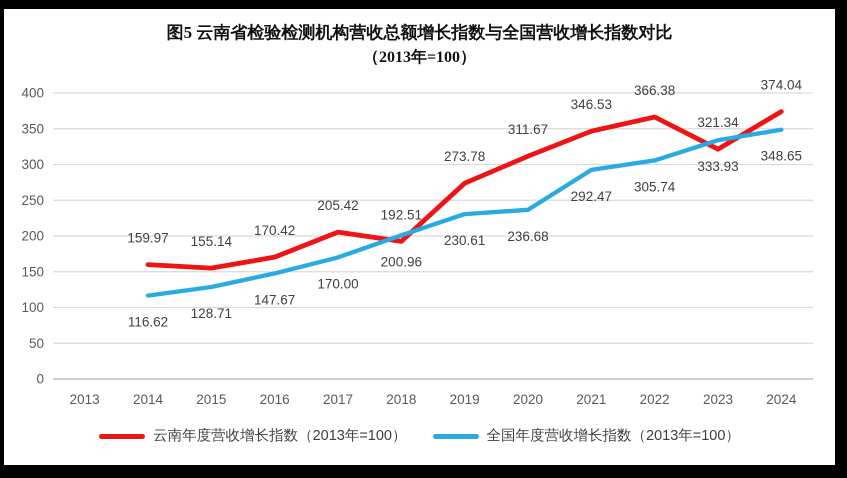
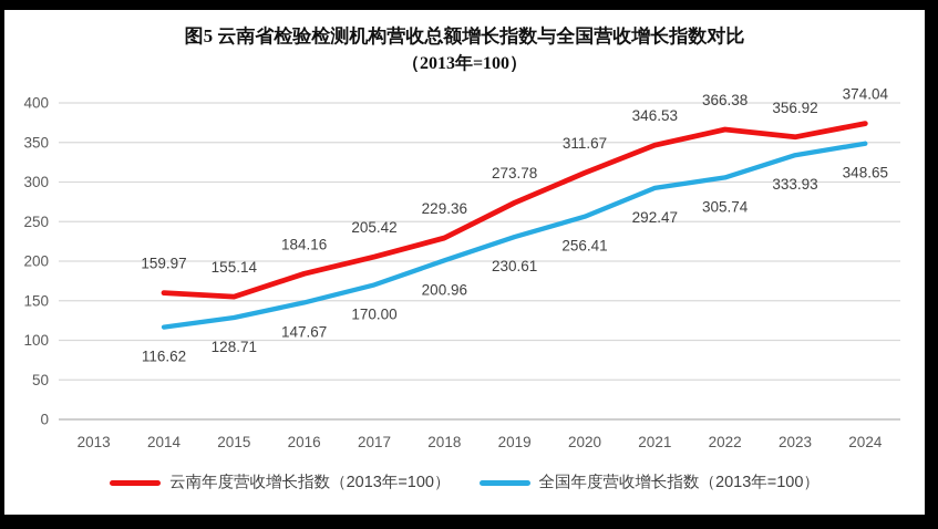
云南年度营收增长指数（2013年=100）/2016: 170.42 -> 184.16
云南年度营收增长指数（2013年=100）/2018: 192.51 -> 229.36
全国年度营收增长指数（2013年=100）/2020: 236.68 -> 256.41
云南年度营收增长指数（2013年=100）/2023: 321.34 -> 356.92
